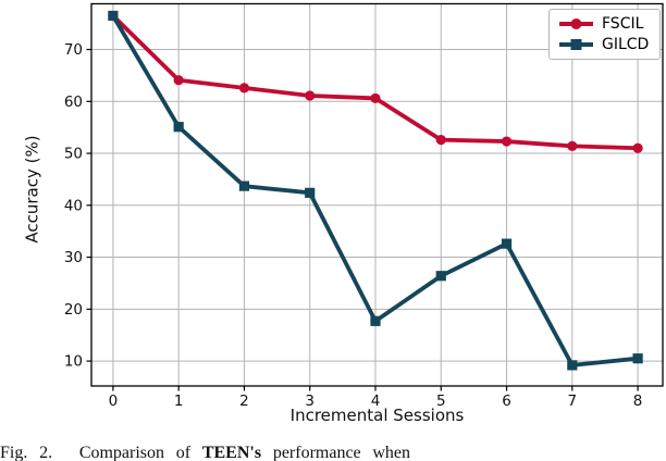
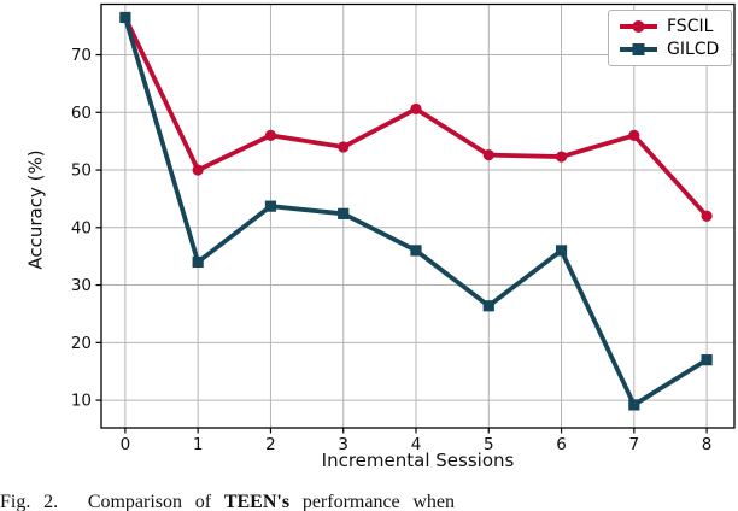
FSCIL/1: 64 -> 50
GILCD/1: 55 -> 34
FSCIL/2: 63 -> 56
FSCIL/3: 61 -> 54
GILCD/4: 18 -> 36
GILCD/6: 33 -> 36
FSCIL/7: 51 -> 56
FSCIL/8: 51 -> 42
GILCD/8: 10 -> 17
